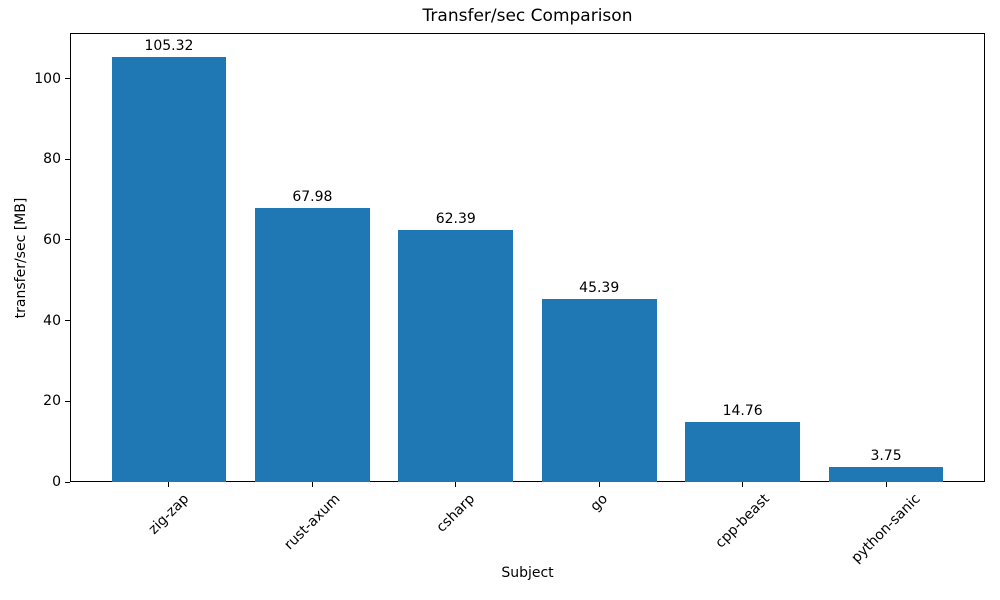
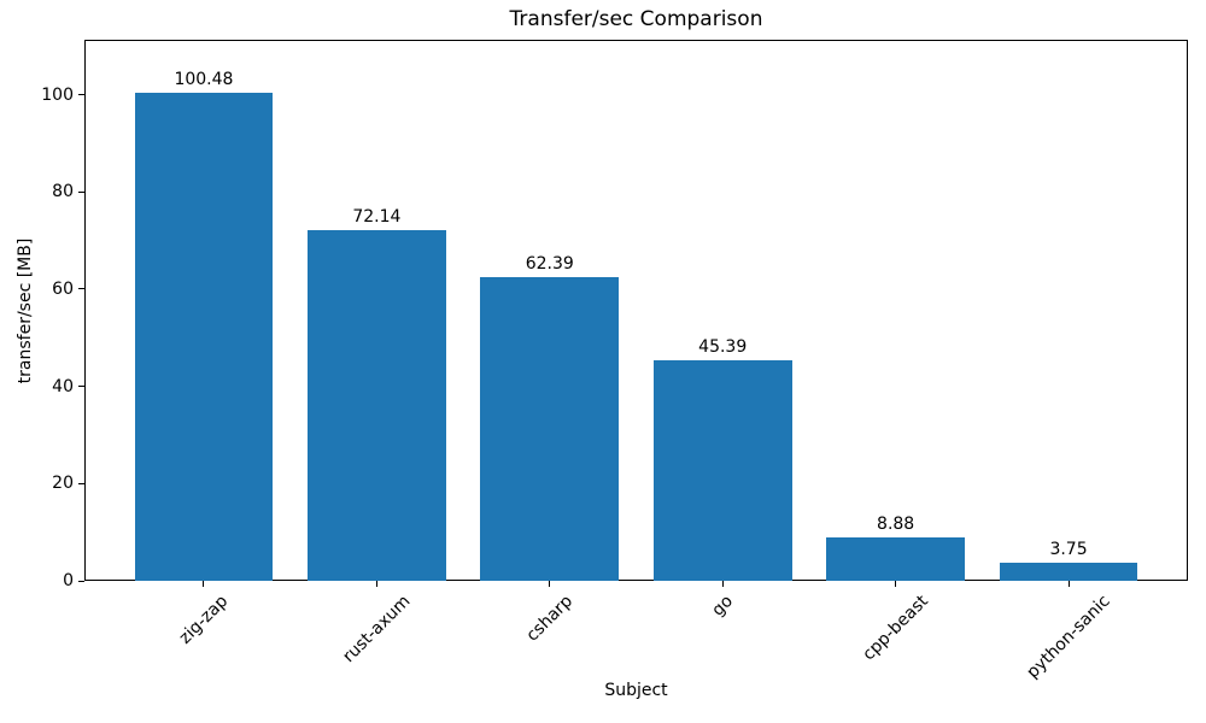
zig-zap: 105.32 -> 100.48
rust-axum: 67.98 -> 72.14
cpp-beast: 14.76 -> 8.88
